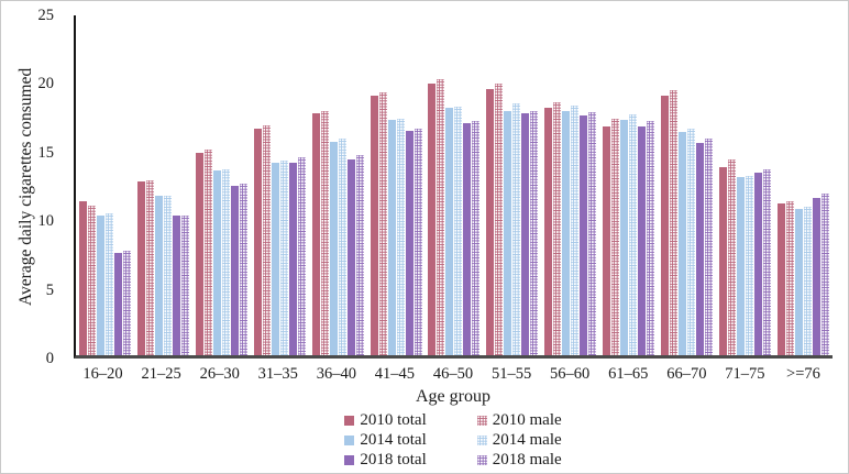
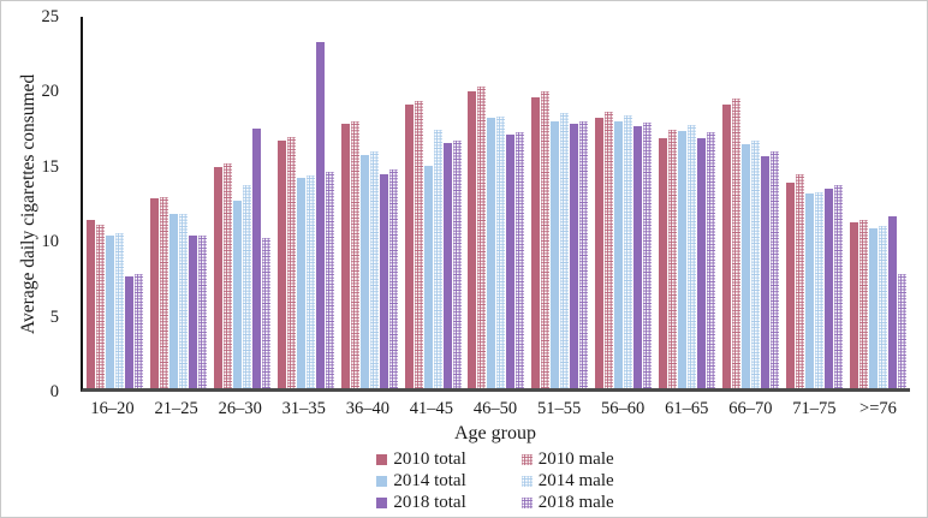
2014 total/26–30: 13.6 -> 12.6
2018 total/26–30: 12.5 -> 17.5
2018 male/26–30: 12.6 -> 10.1
2018 total/31–35: 14.2 -> 23.3
2014 total/41–45: 17.3 -> 15.0
2018 male/>=76: 11.9 -> 7.7
